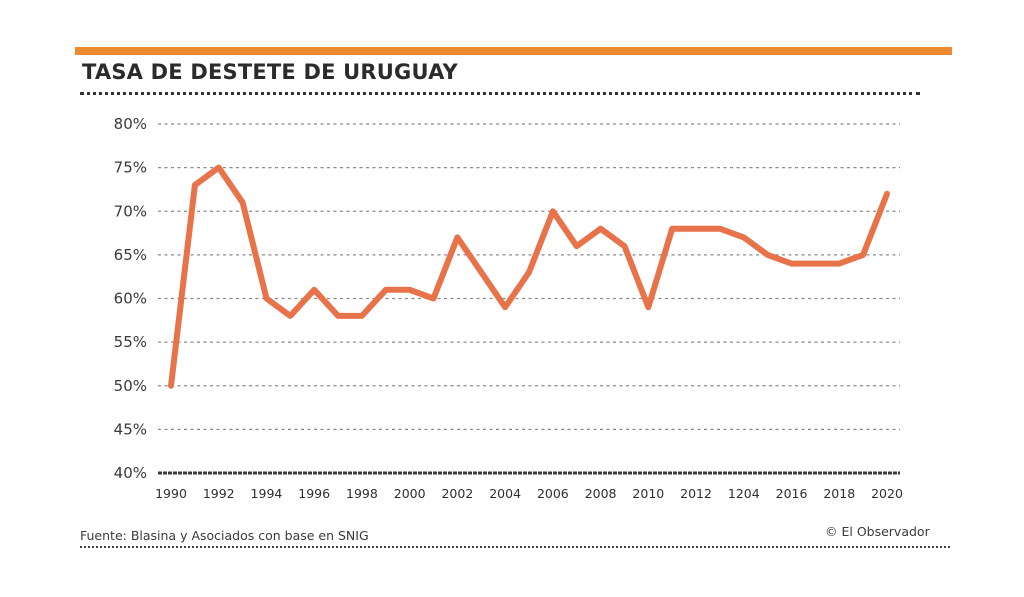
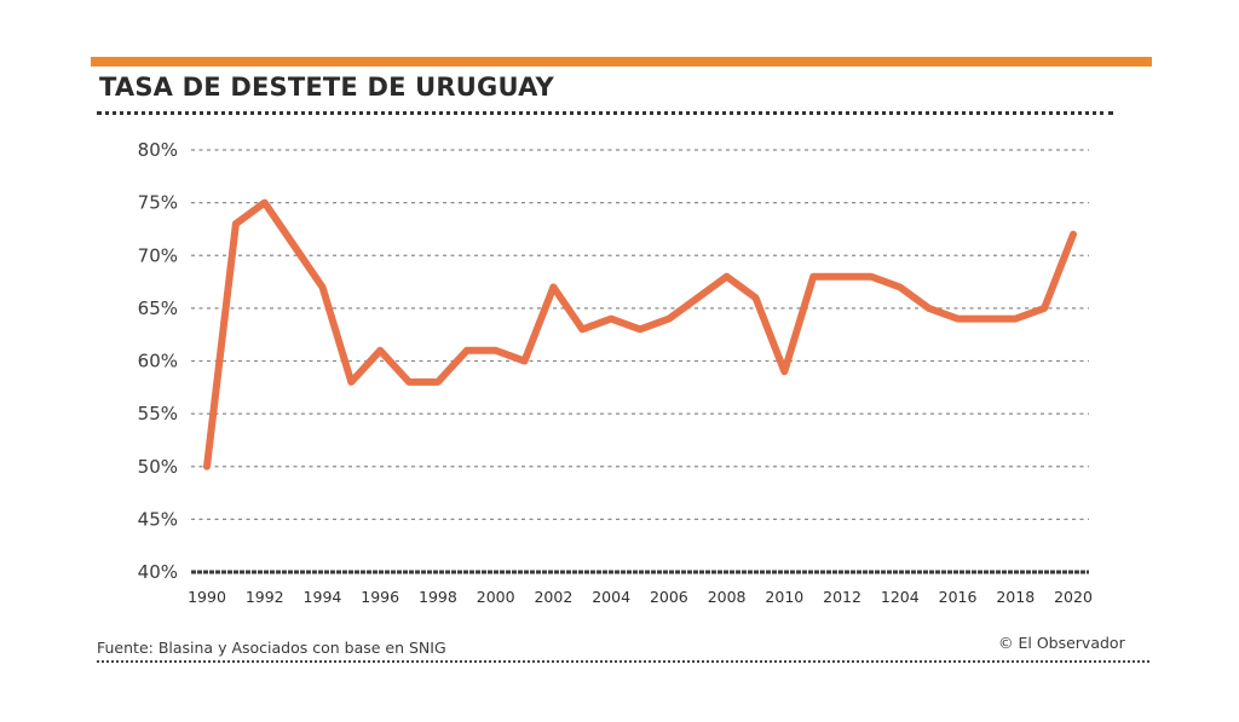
1994: 60% -> 67%
2004: 59% -> 64%
2006: 70% -> 64%
